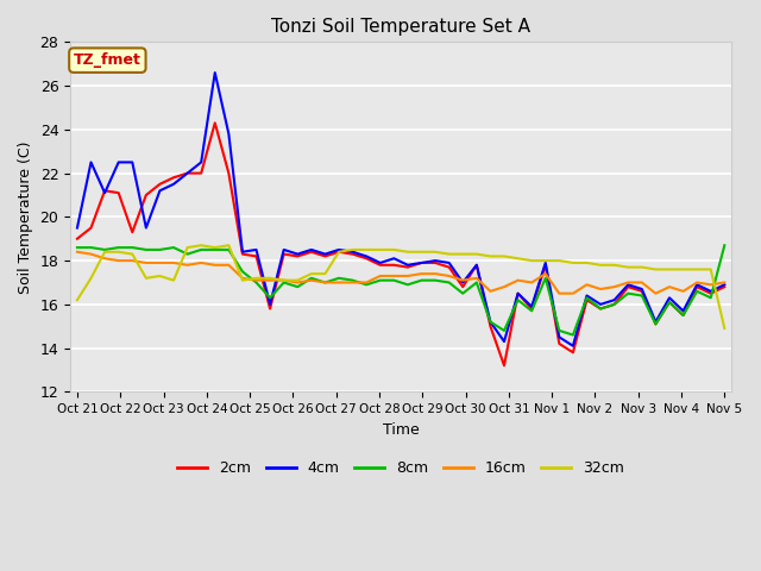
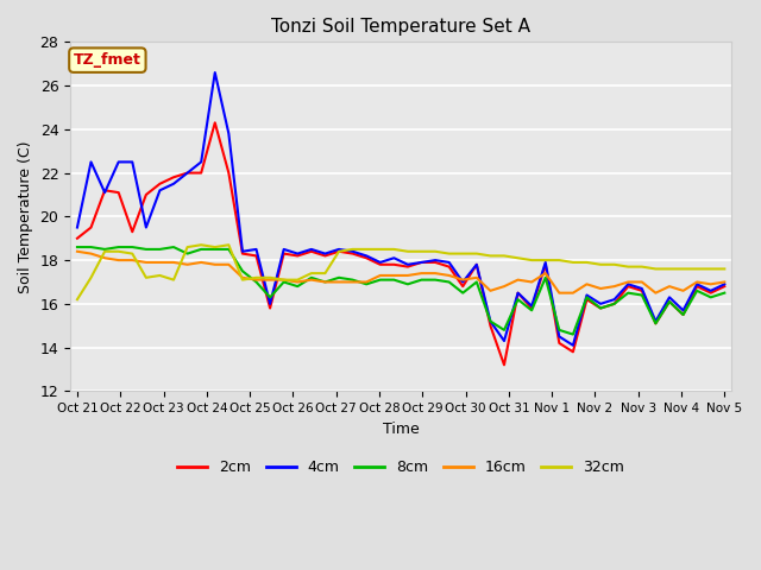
8cm/Nov 5: 18.7 -> 16.5
32cm/Nov 5: 14.9 -> 17.6
